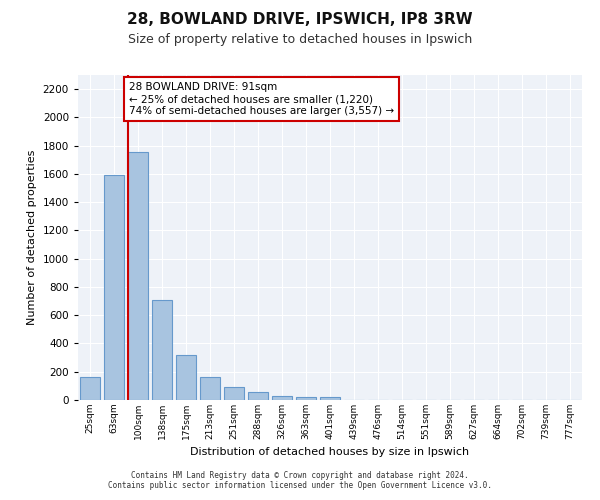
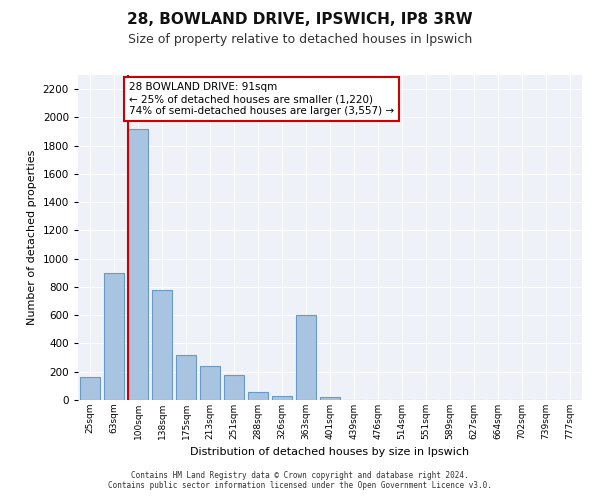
63sqm: 1590 -> 900
100sqm: 1760 -> 1920
138sqm: 710 -> 780
213sqm: 160 -> 240
251sqm: 90 -> 180
363sqm: 20 -> 600
